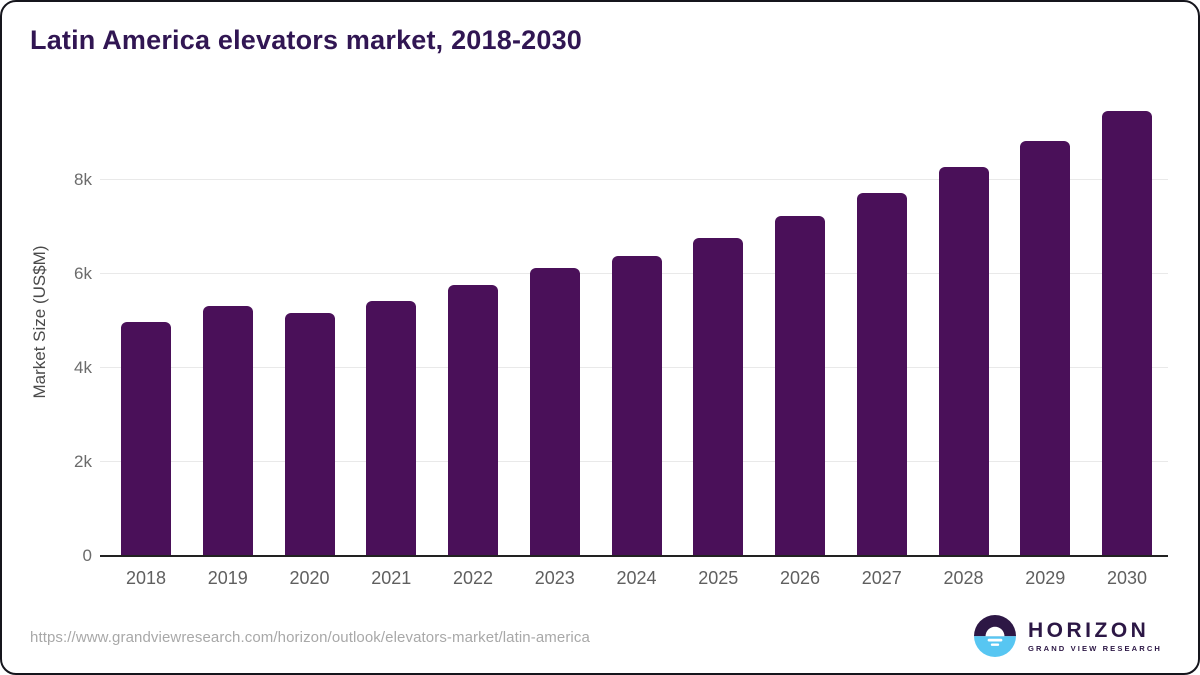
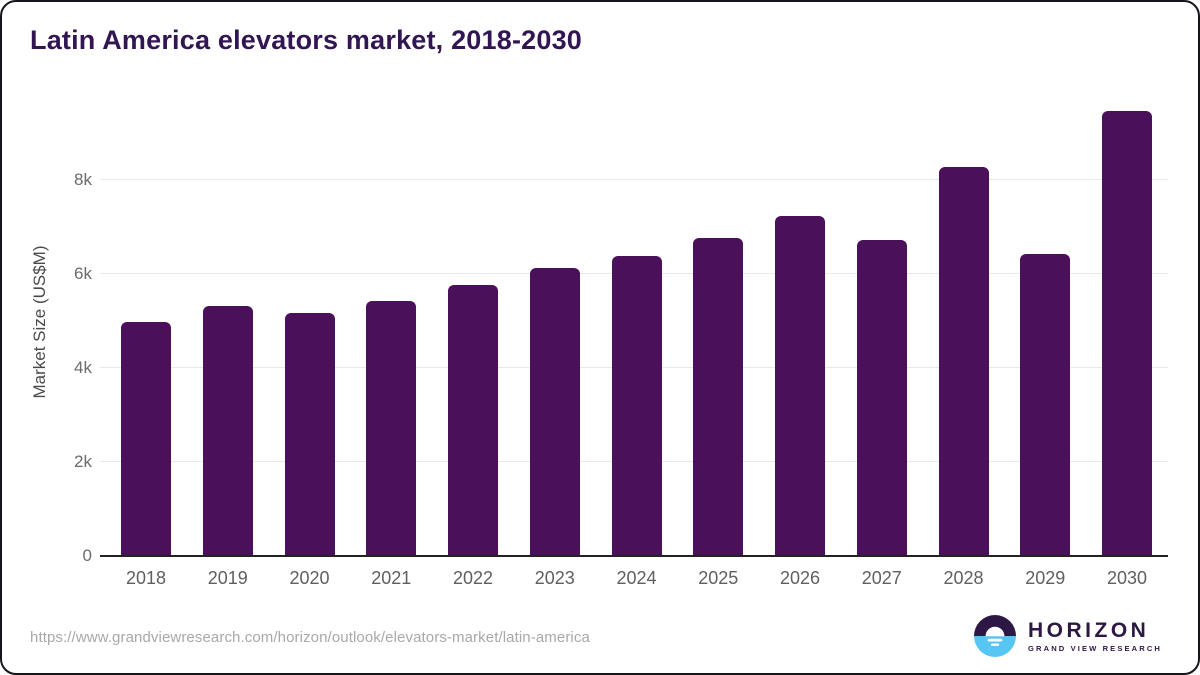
2027: 7.7k -> 6.7k
2029: 8.8k -> 6.4k
